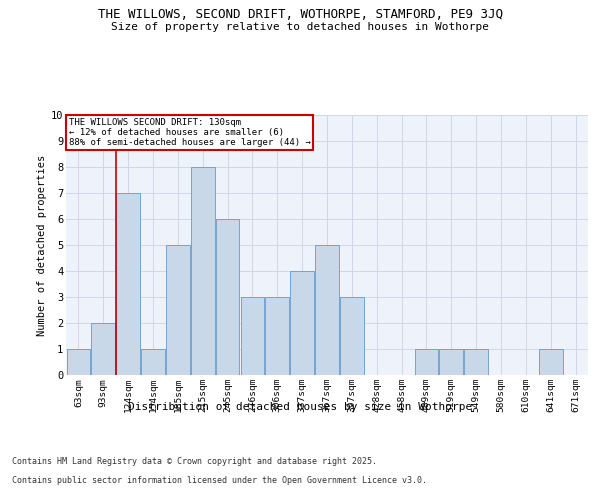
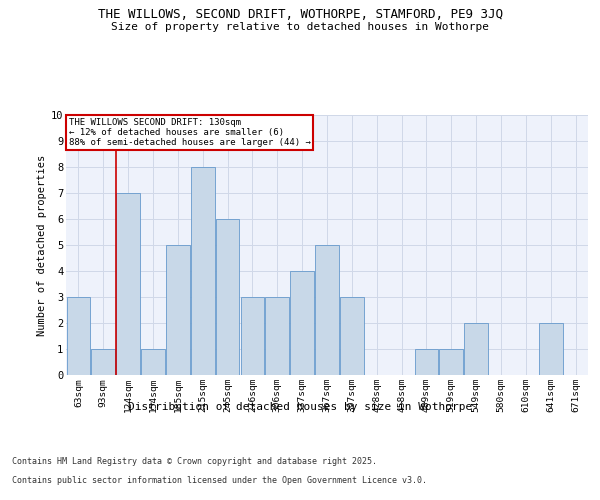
63sqm: 1 -> 3
93sqm: 2 -> 1
549sqm: 1 -> 2
641sqm: 1 -> 2
